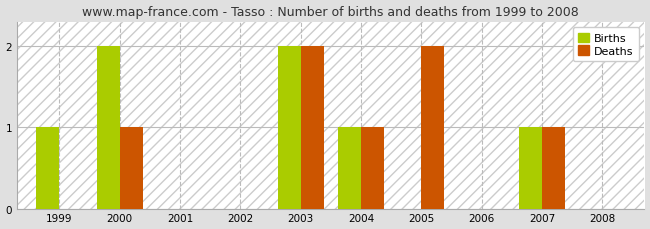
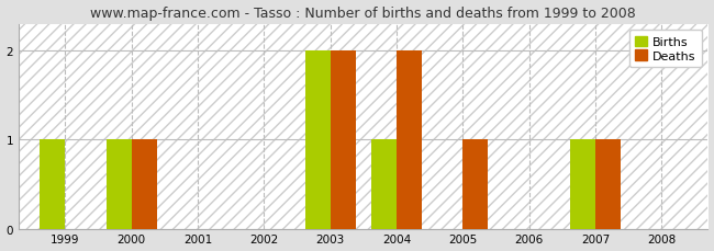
Births/2000: 2 -> 1
Deaths/2004: 1 -> 2
Deaths/2005: 2 -> 1
